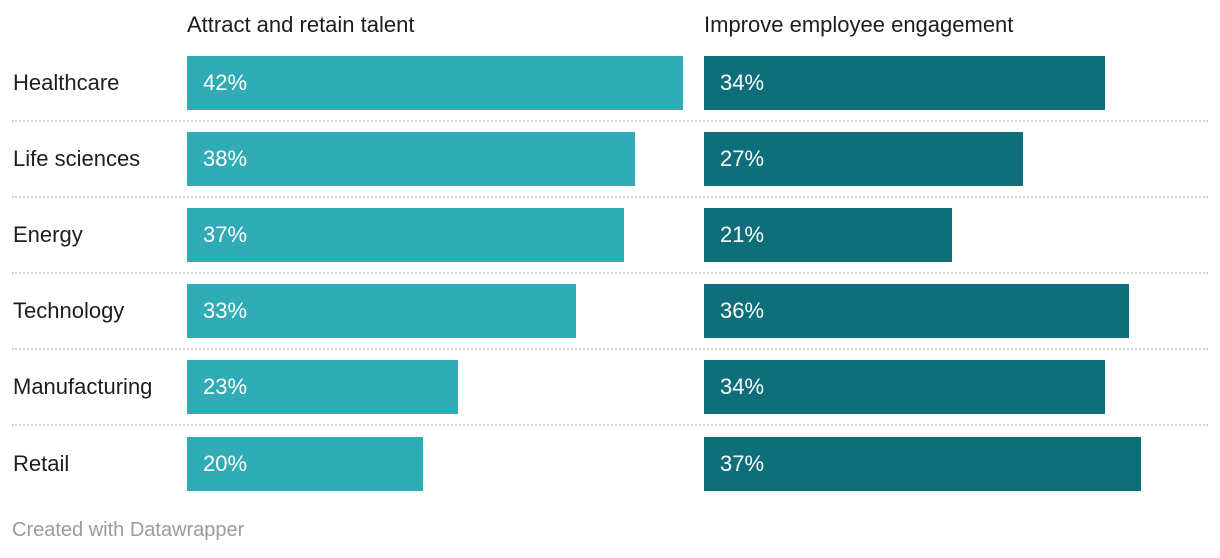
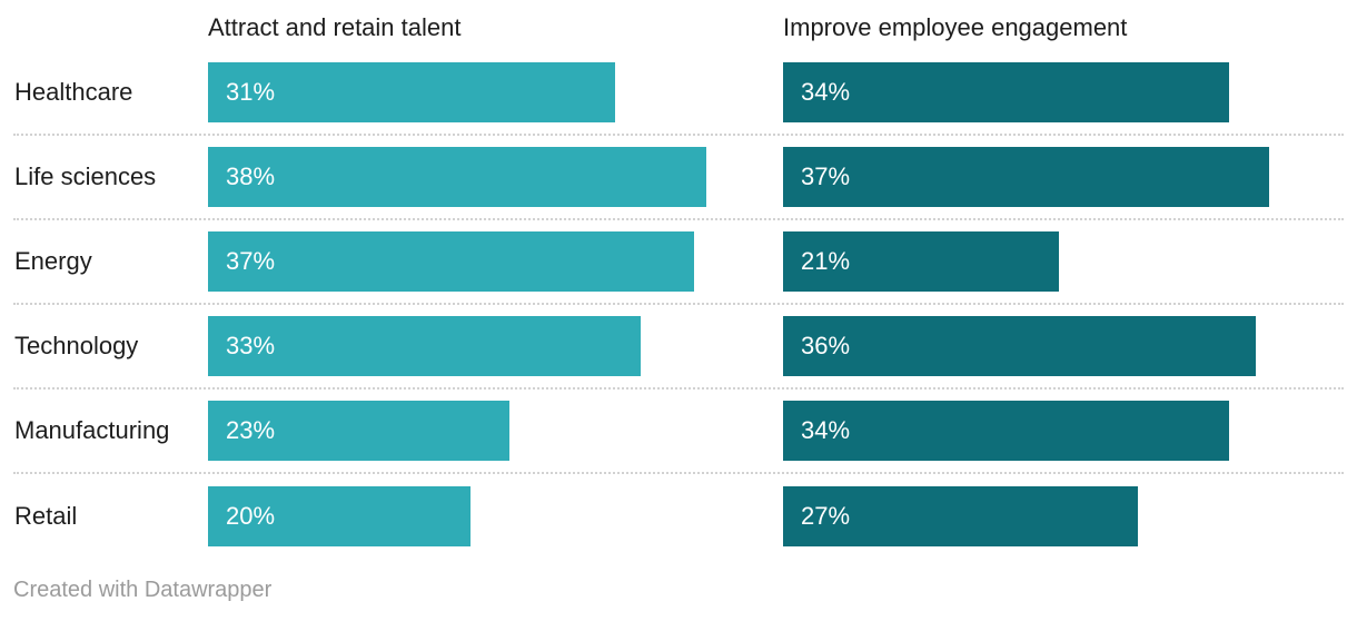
Attract and retain talent/Healthcare: 42% -> 31%
Improve employee engagement/Life sciences: 27% -> 37%
Improve employee engagement/Retail: 37% -> 27%
